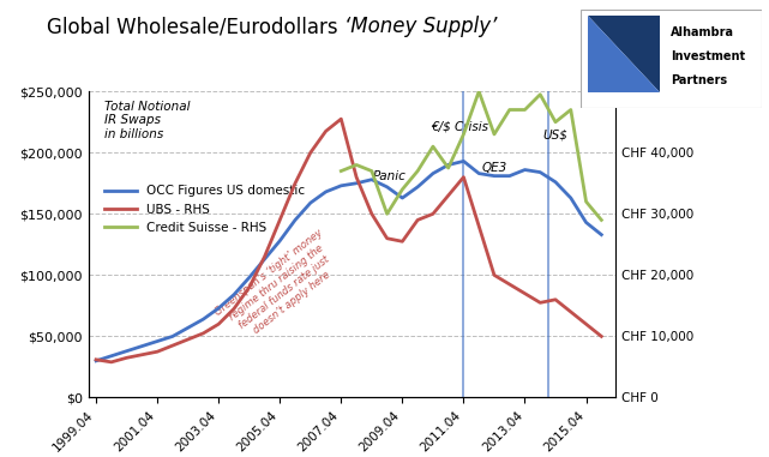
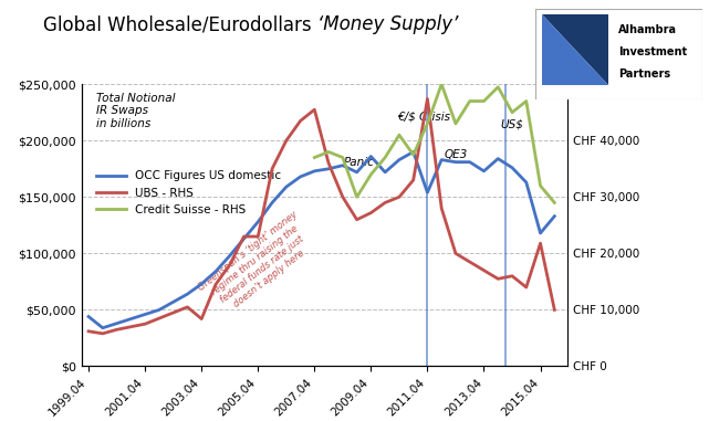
OCC Figures US domestic/1999.04: $30,000 -> $44,000
UBS - RHS/2003.04: CHF 12,000 -> CHF 8,400
UBS - RHS/2005.04: CHF 29,000 -> CHF 23,000
OCC Figures US domestic/2009.04: $163,000 -> $186,000
UBS - RHS/2009.04: CHF 25,500 -> CHF 27,200
OCC Figures US domestic/2011.04: $193,000 -> $154,000
UBS - RHS/2011.04: CHF 36,000 -> CHF 47,400
OCC Figures US domestic/2013.04: $186,000 -> $173,000
OCC Figures US domestic/2015.04: $143,000 -> $118,000
UBS - RHS/2015.04: CHF 12,000 -> CHF 21,800
